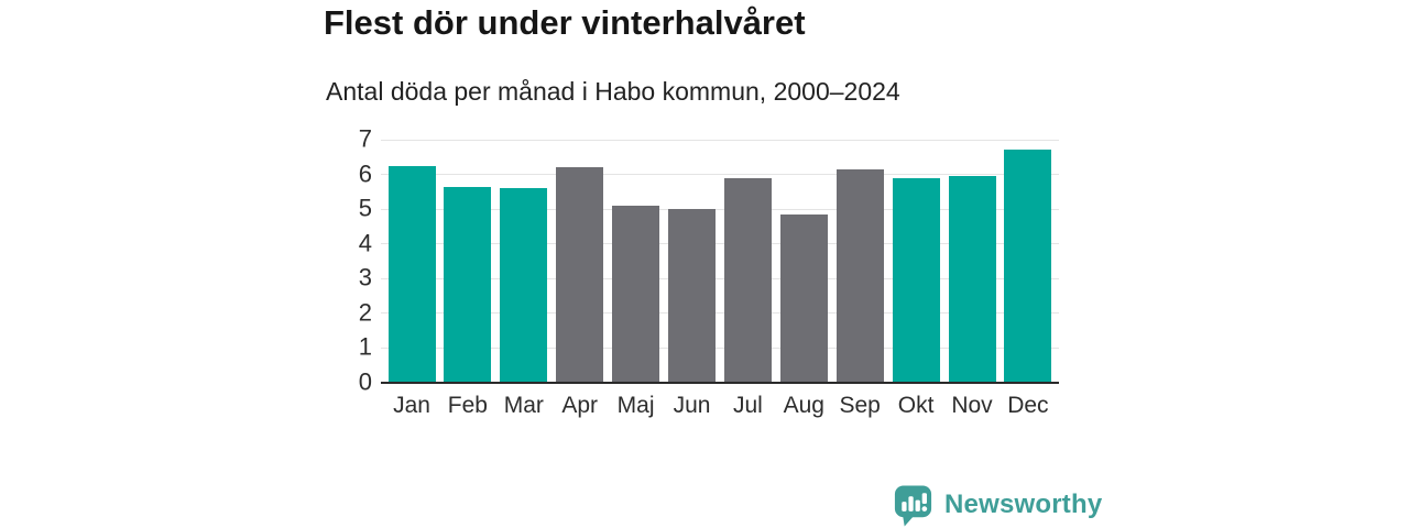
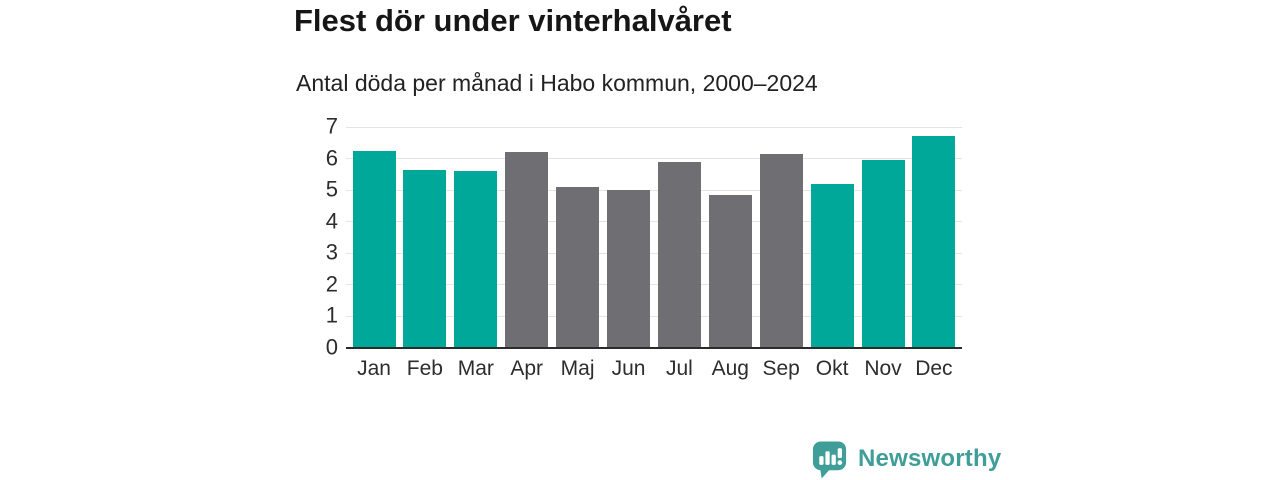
Okt: 5.9 -> 5.2
